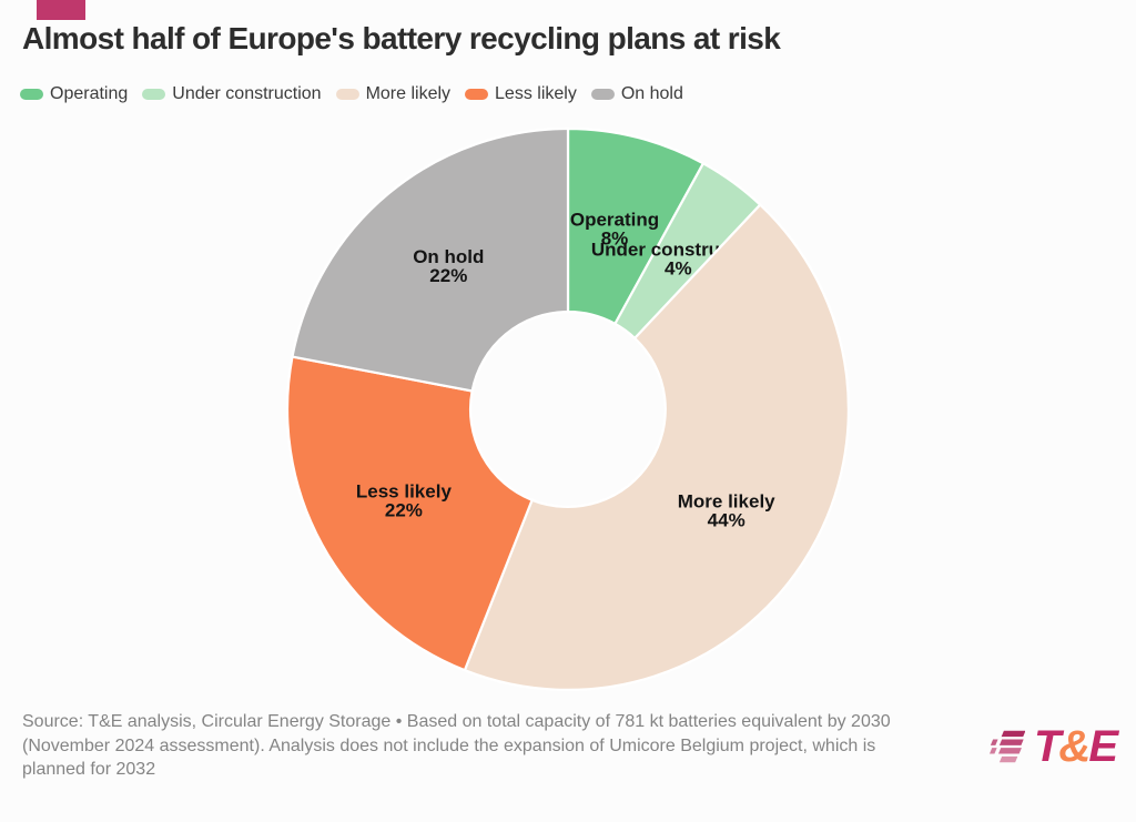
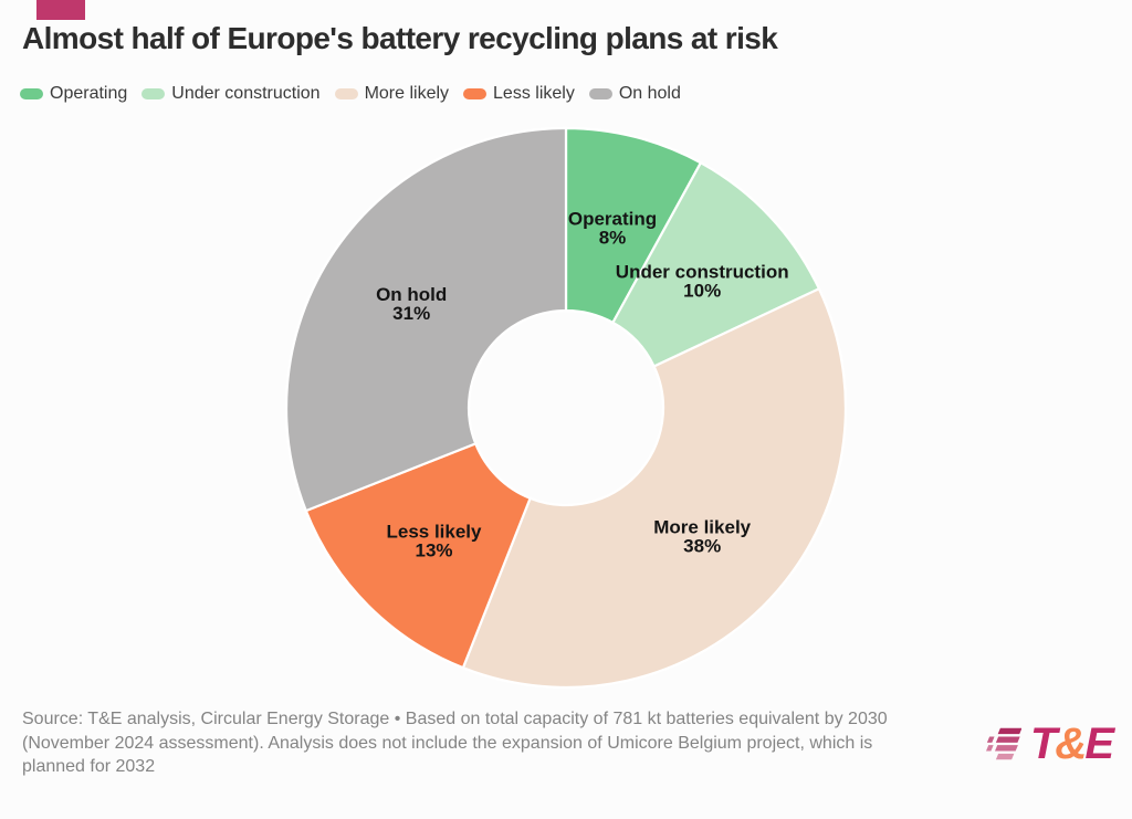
Under construction: 4% -> 10%
More likely: 44% -> 38%
Less likely: 22% -> 13%
On hold: 22% -> 31%
